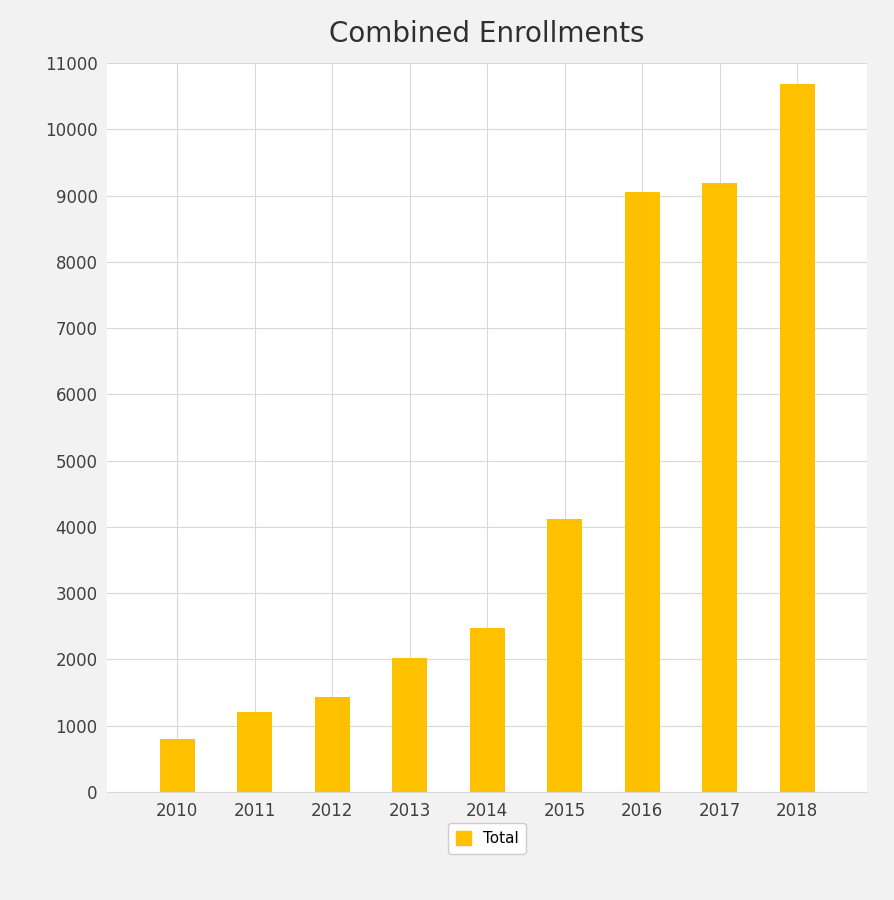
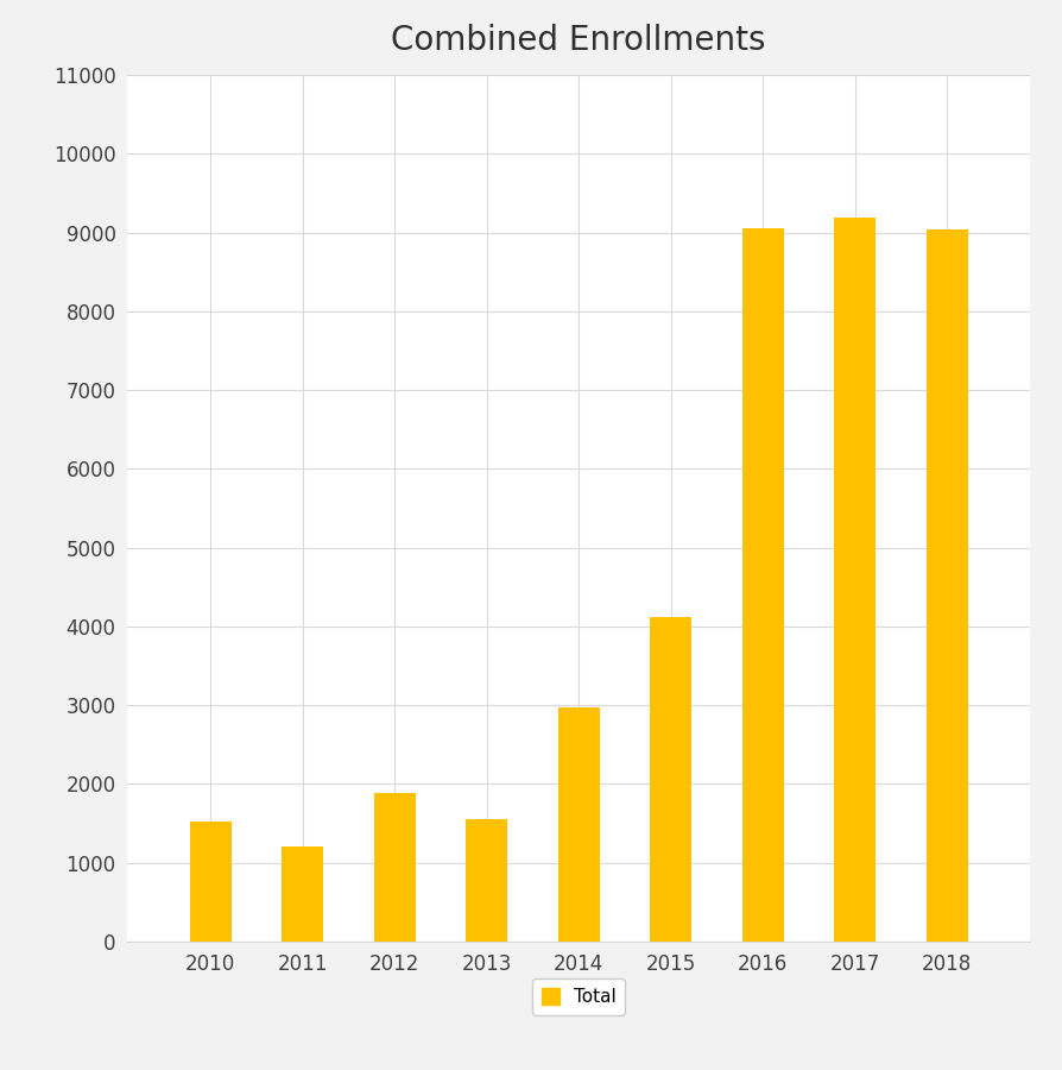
2010: 800 -> 1520
2012: 1430 -> 1880
2013: 2020 -> 1560
2014: 2480 -> 2980
2018: 10680 -> 9040
